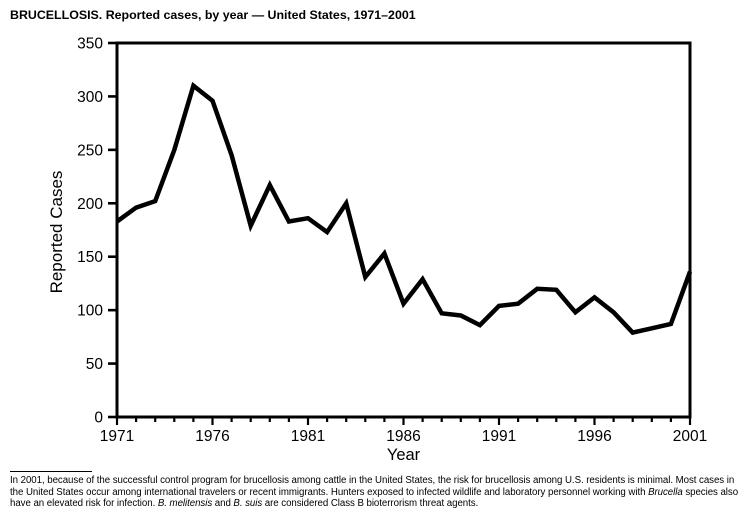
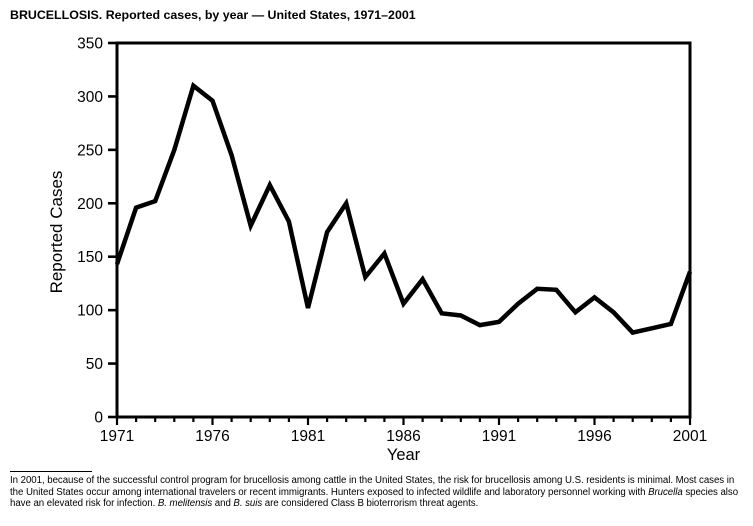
1971: 183 -> 143
1981: 186 -> 102
1991: 104 -> 89
